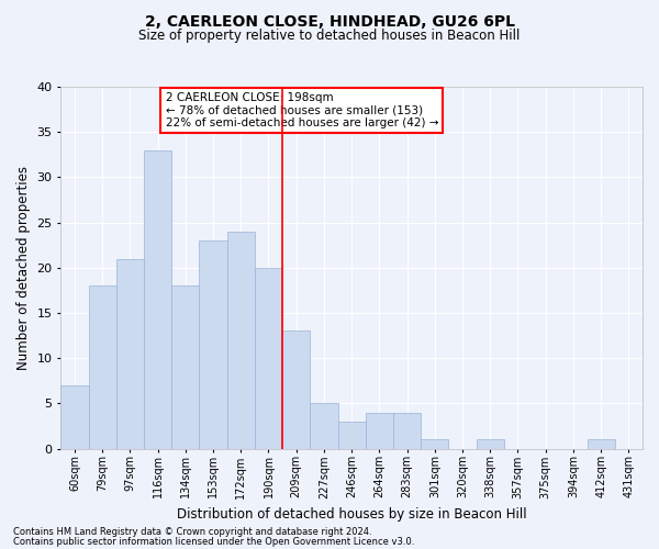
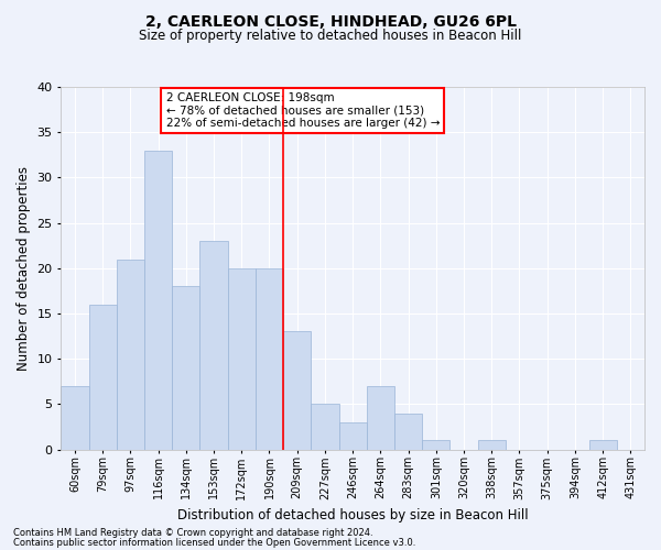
79sqm: 18 -> 16
172sqm: 24 -> 20
264sqm: 4 -> 7
